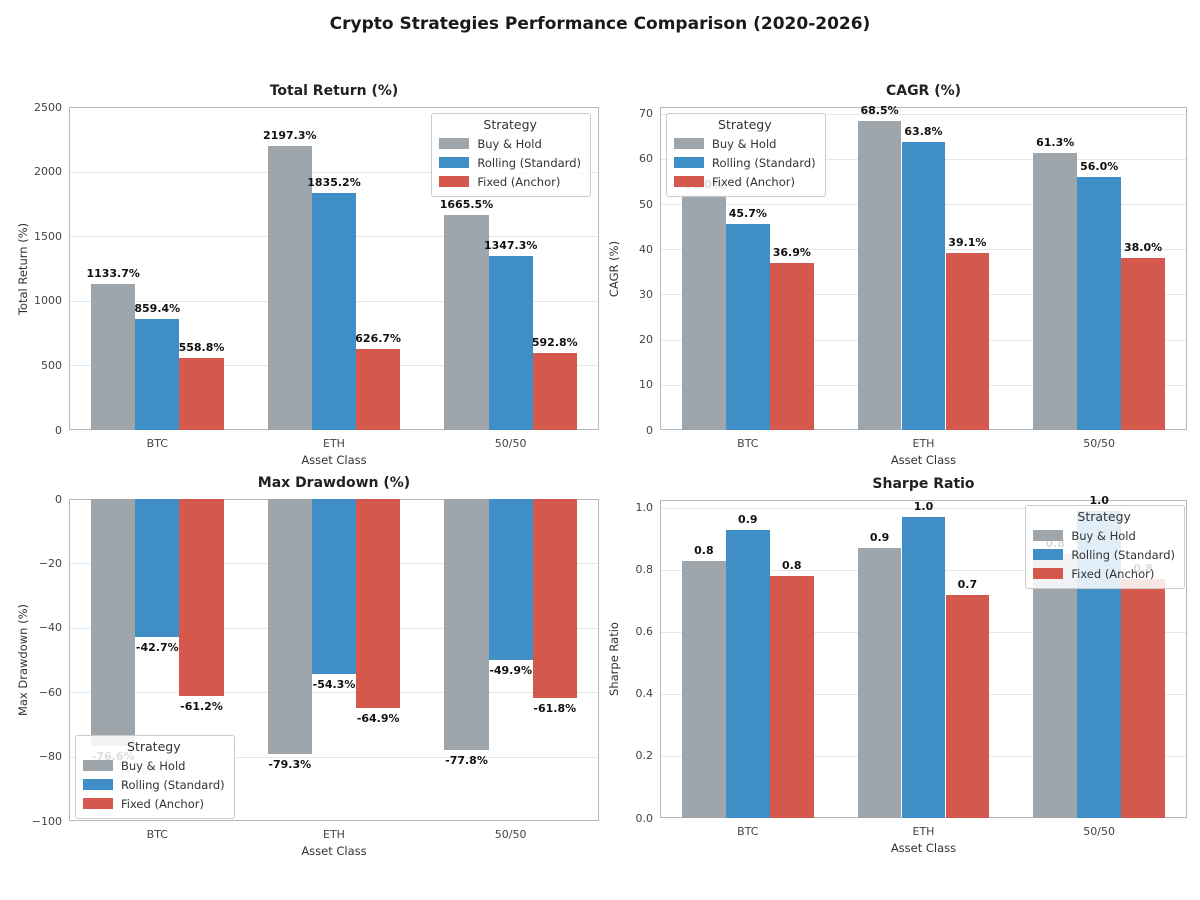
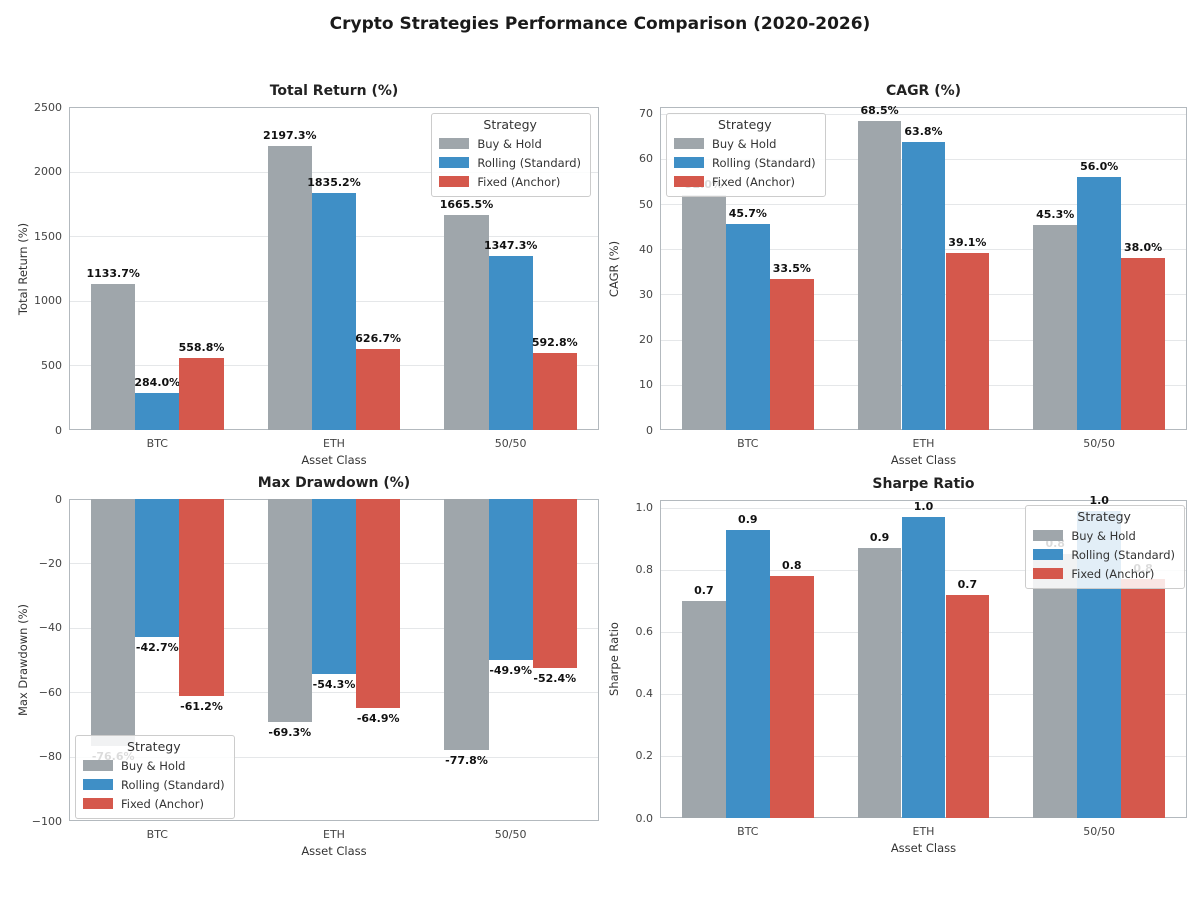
Total Return (%)/Rolling (Standard)/BTC: 859.4% -> 284.0%
CAGR (%)/Fixed (Anchor)/BTC: 36.9% -> 33.5%
CAGR (%)/Buy & Hold/50/50: 61.3% -> 45.3%
Max Drawdown (%)/Buy & Hold/ETH: -79.3% -> -69.3%
Max Drawdown (%)/Fixed (Anchor)/50/50: -61.8% -> -52.4%
Sharpe Ratio/Buy & Hold/BTC: 0.8 -> 0.7
